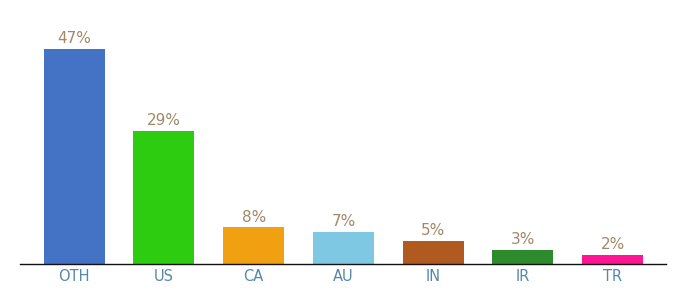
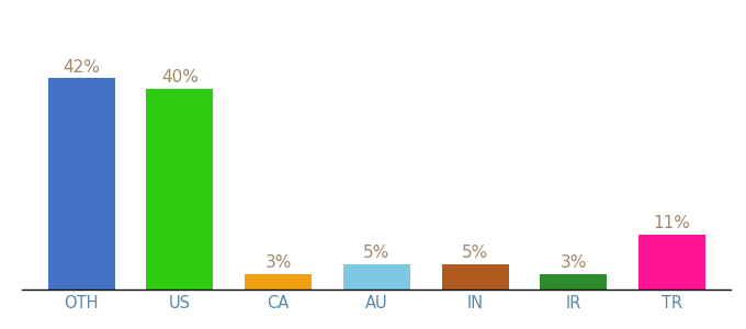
OTH: 47% -> 42%
US: 29% -> 40%
CA: 8% -> 3%
AU: 7% -> 5%
TR: 2% -> 11%
